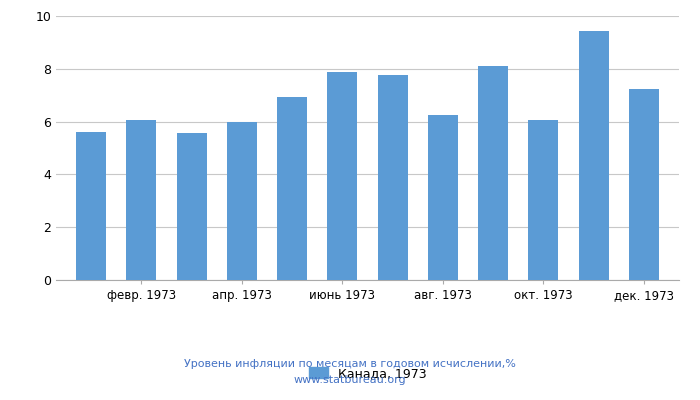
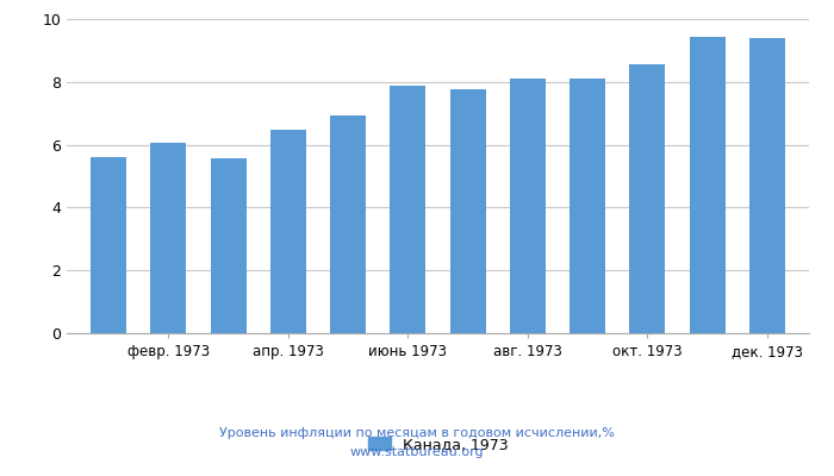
апр. 1973: 6.00 -> 6.47
авг. 1973: 6.25 -> 8.12
окт. 1973: 6.05 -> 8.55
дек. 1973: 7.25 -> 9.38
